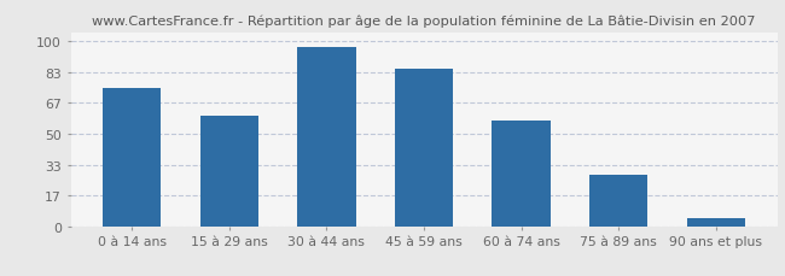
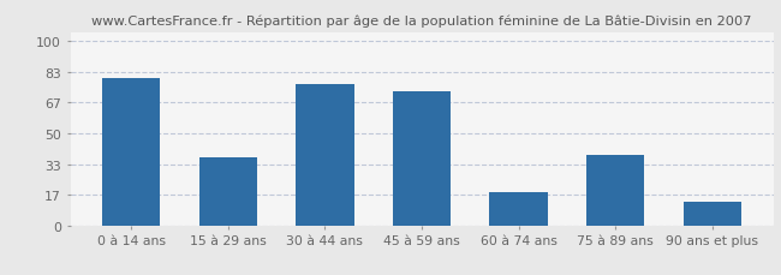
0 à 14 ans: 75 -> 80
15 à 29 ans: 60 -> 37
30 à 44 ans: 97 -> 77
45 à 59 ans: 85 -> 73
60 à 74 ans: 57 -> 18
75 à 89 ans: 28 -> 38
90 ans et plus: 4 -> 13
